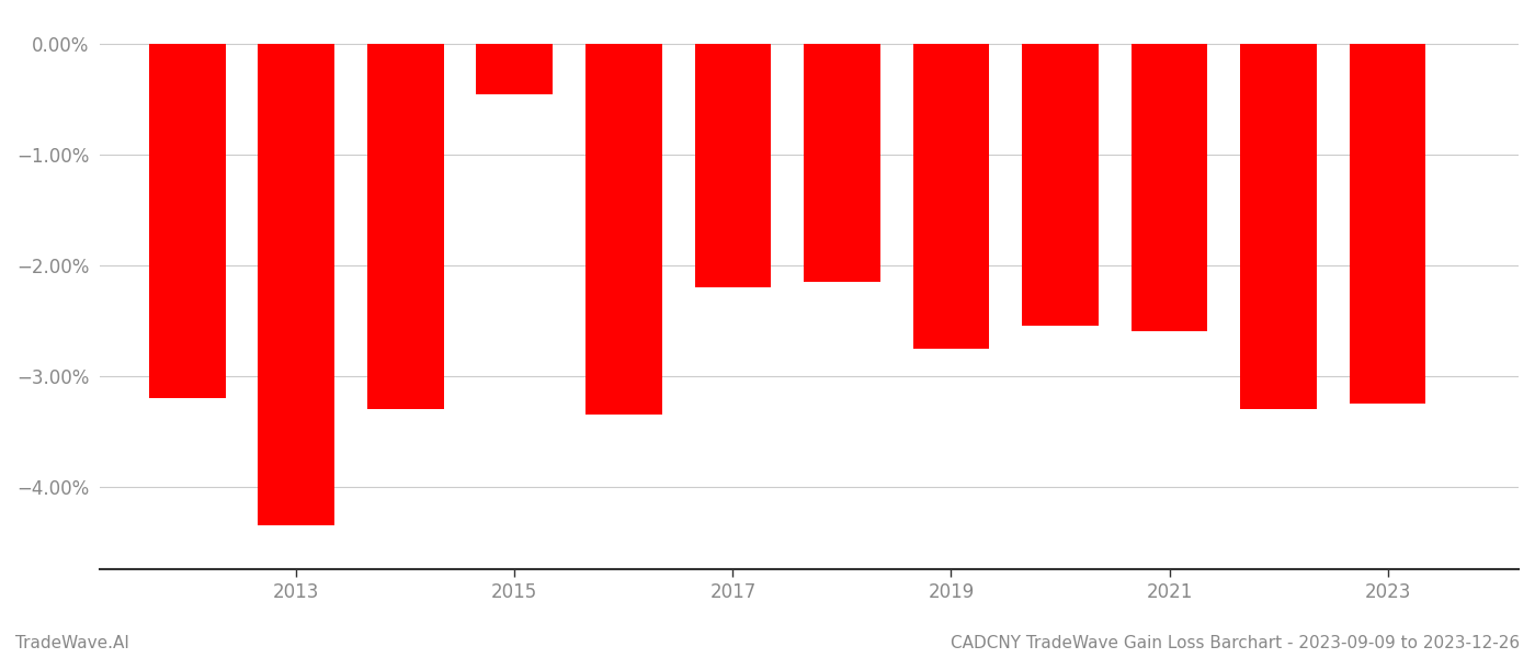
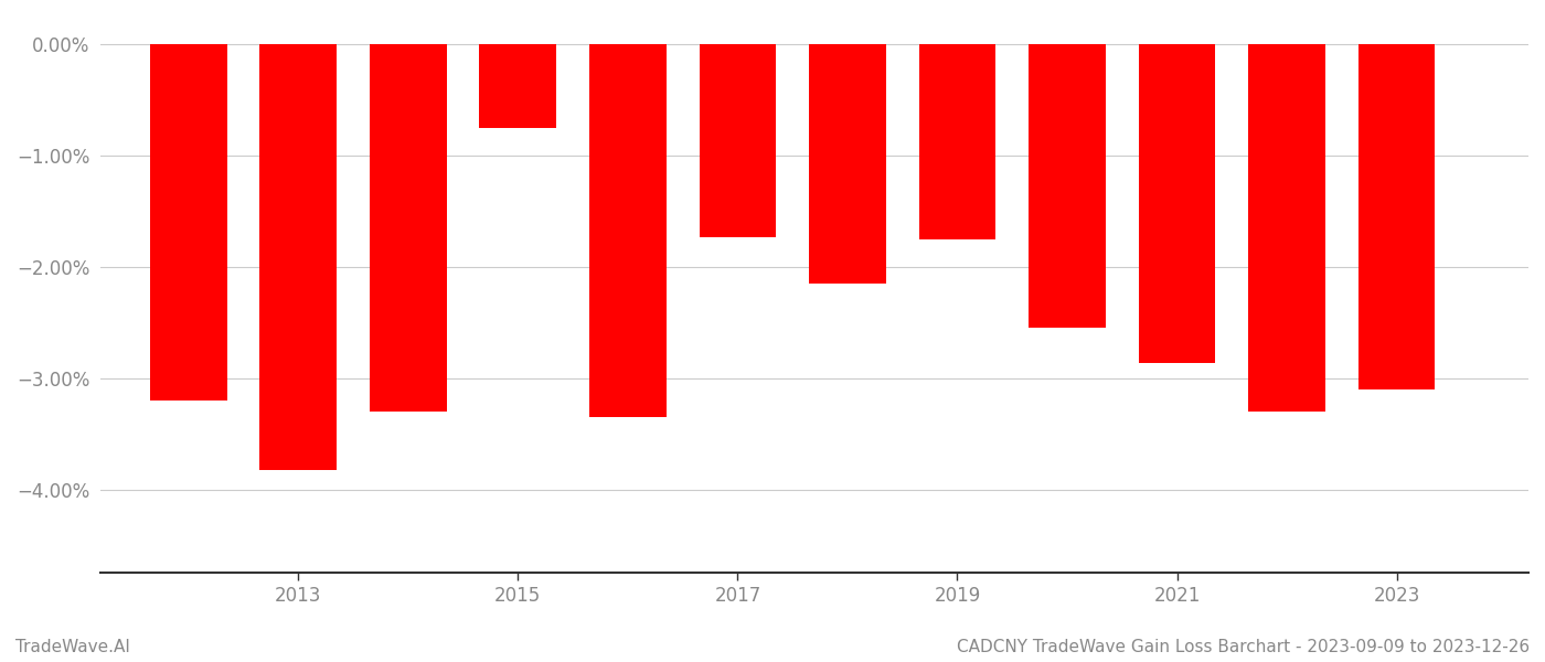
2013: -4.35% -> -3.83%
2015: -0.45% -> -0.75%
2017: -2.20% -> -1.73%
2019: -2.75% -> -1.75%
2021: -2.60% -> -2.86%
2023: -3.25% -> -3.10%
